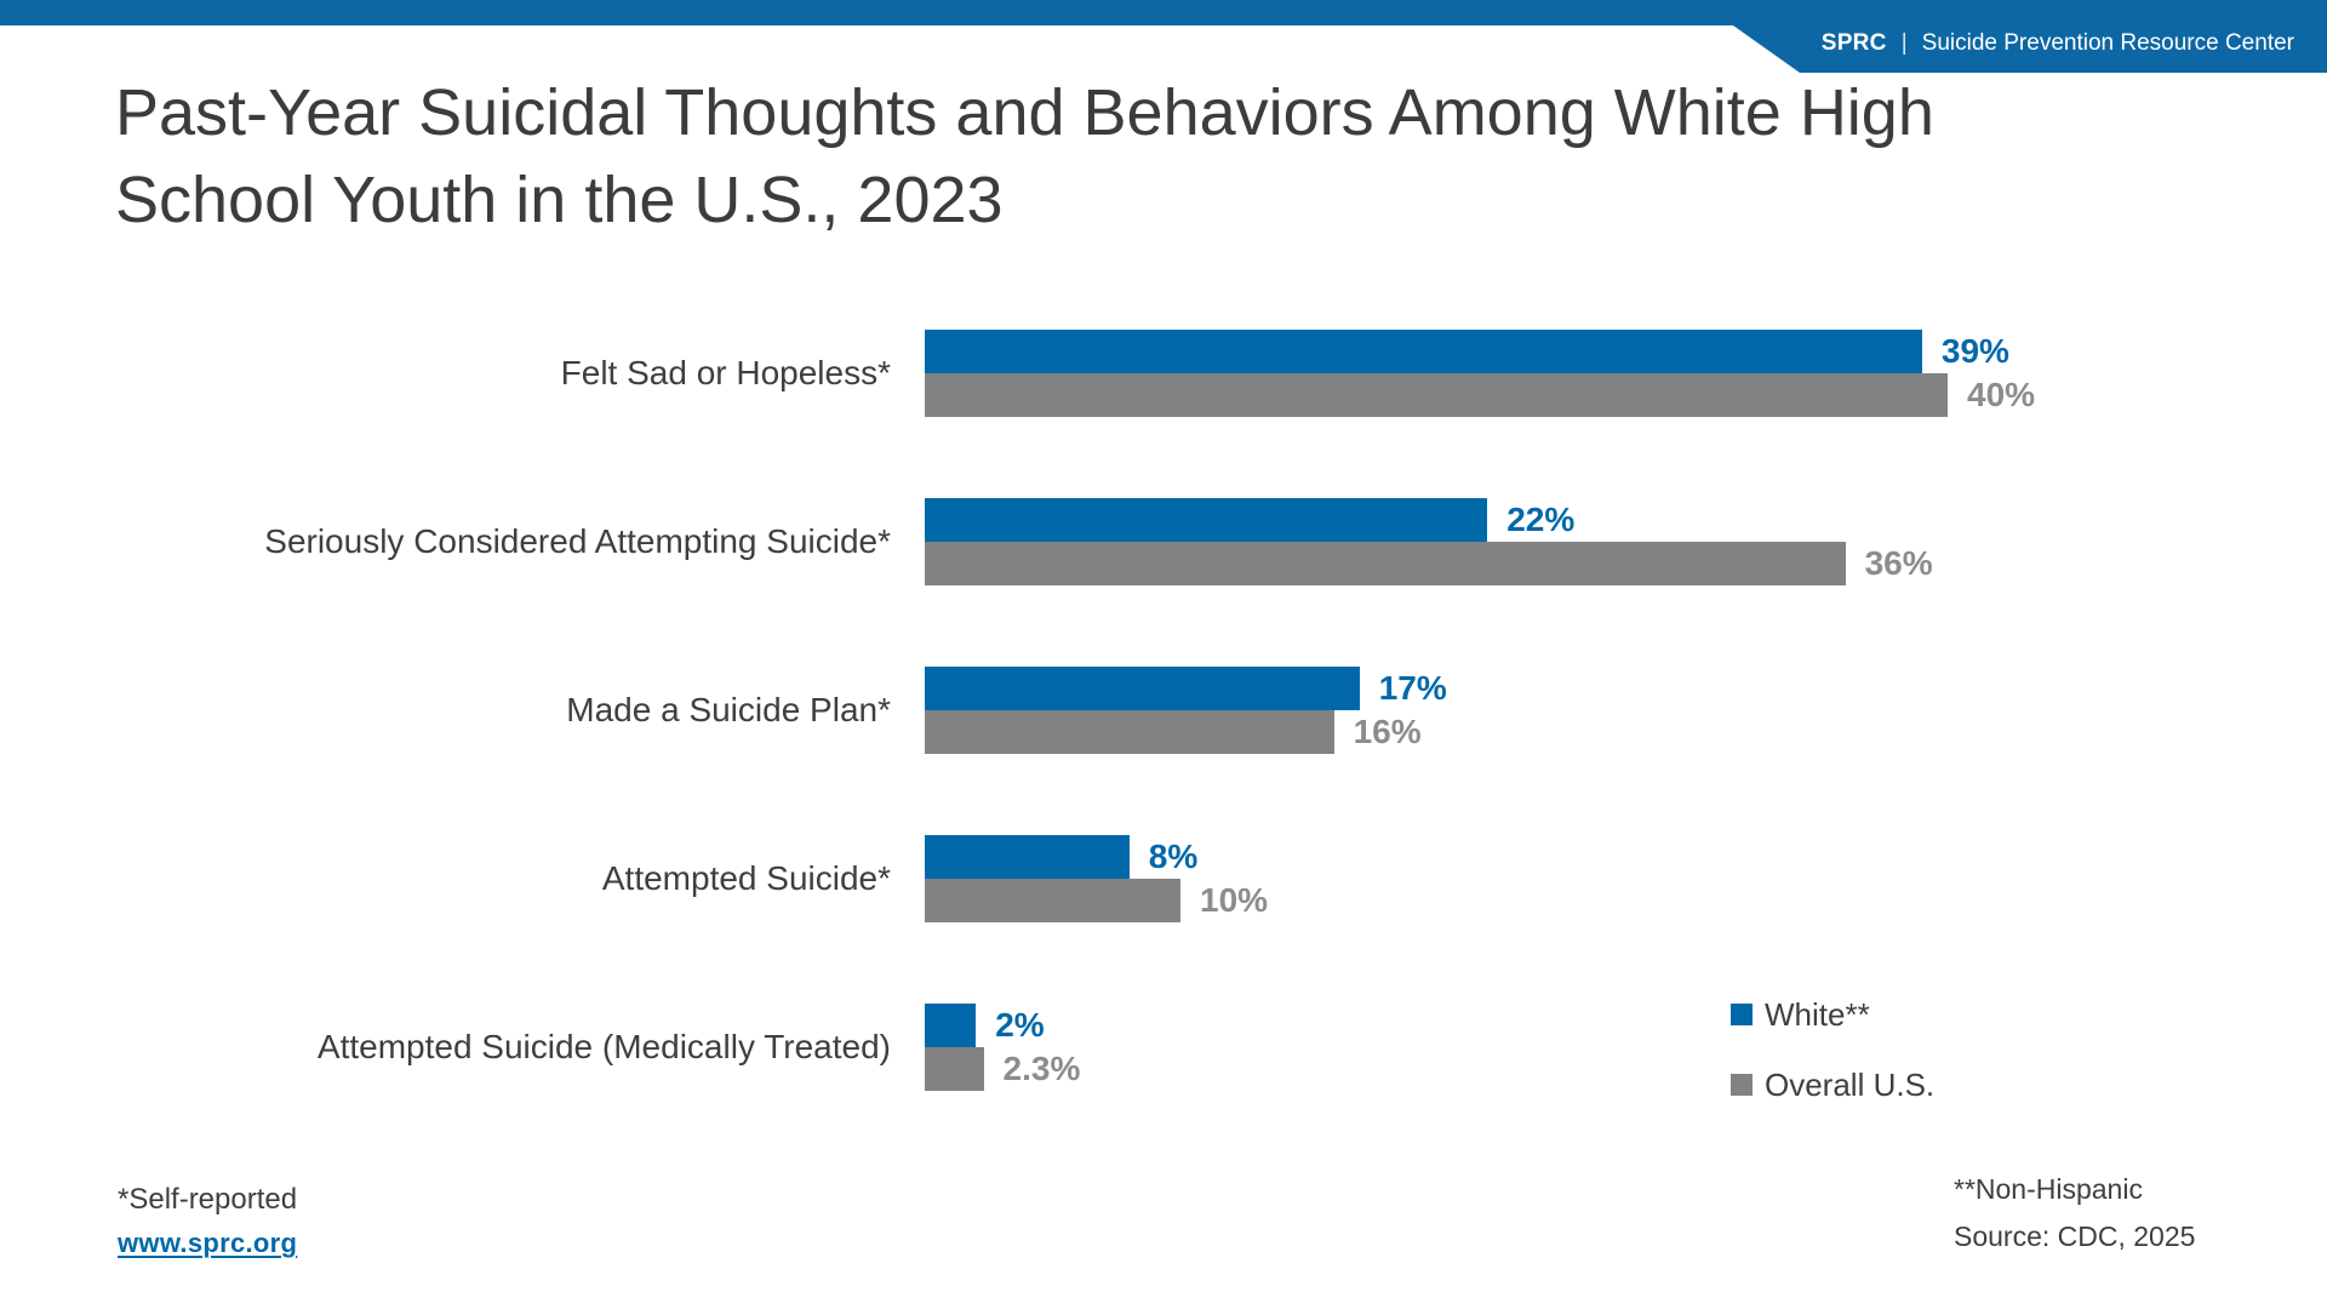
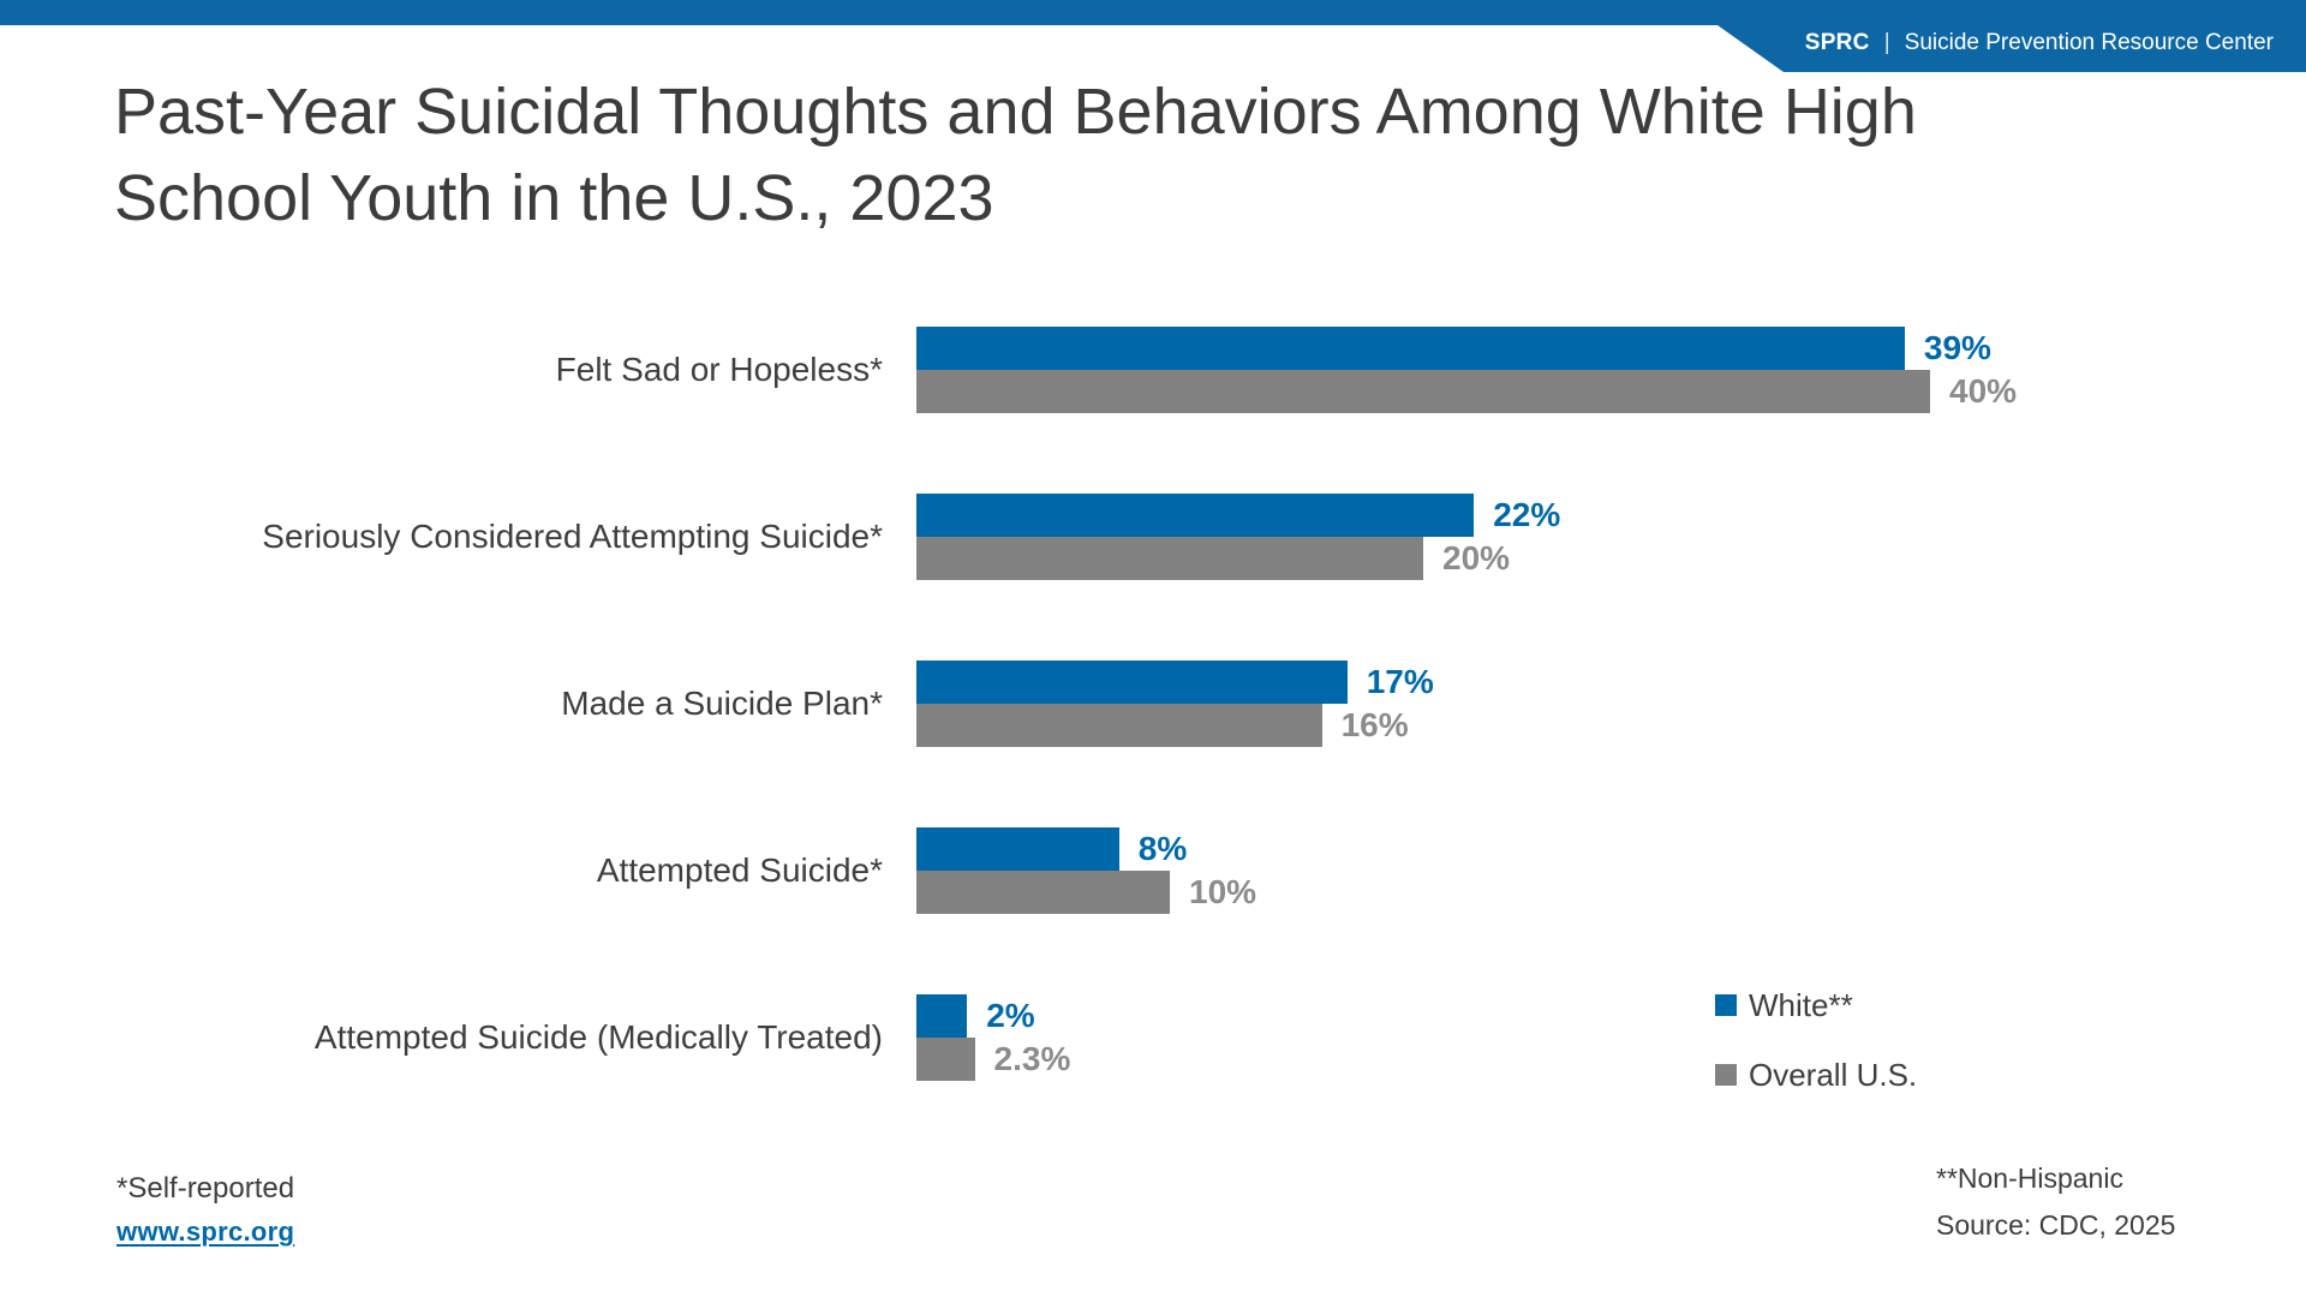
Overall U.S./Seriously Considered Attempting Suicide*: 36% -> 20%
